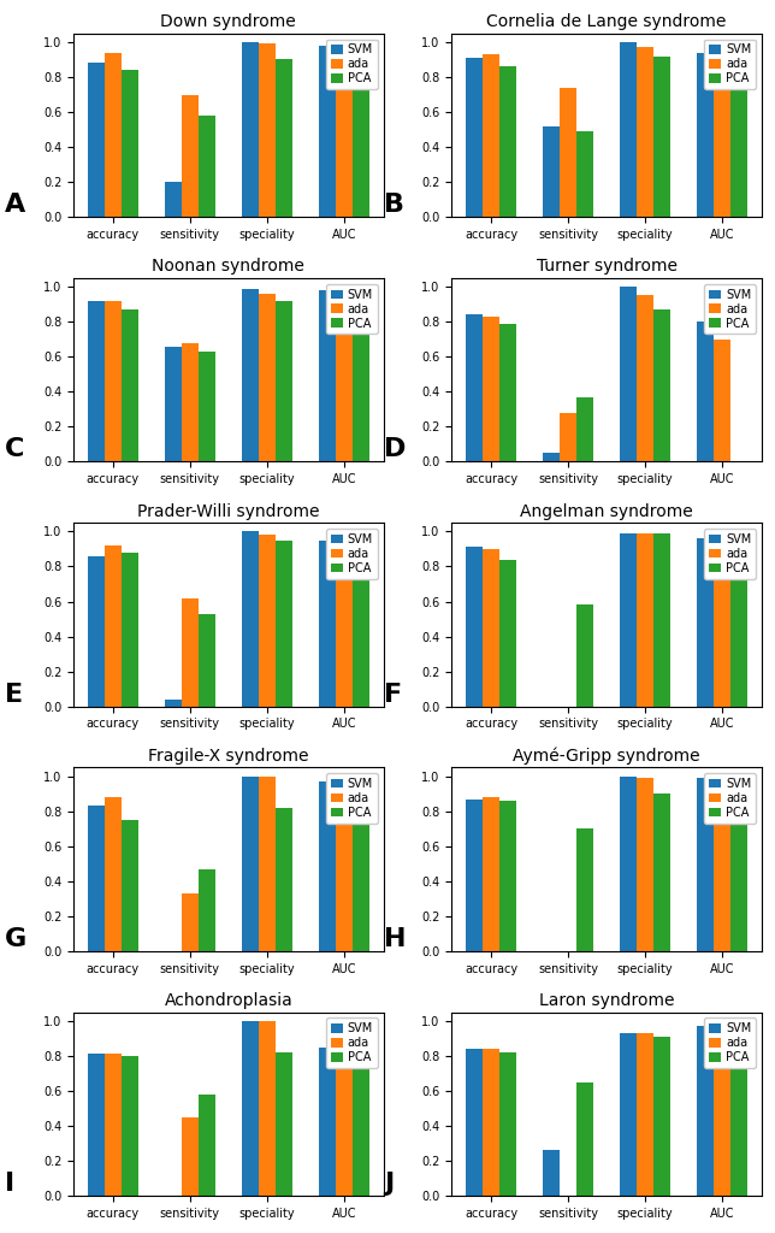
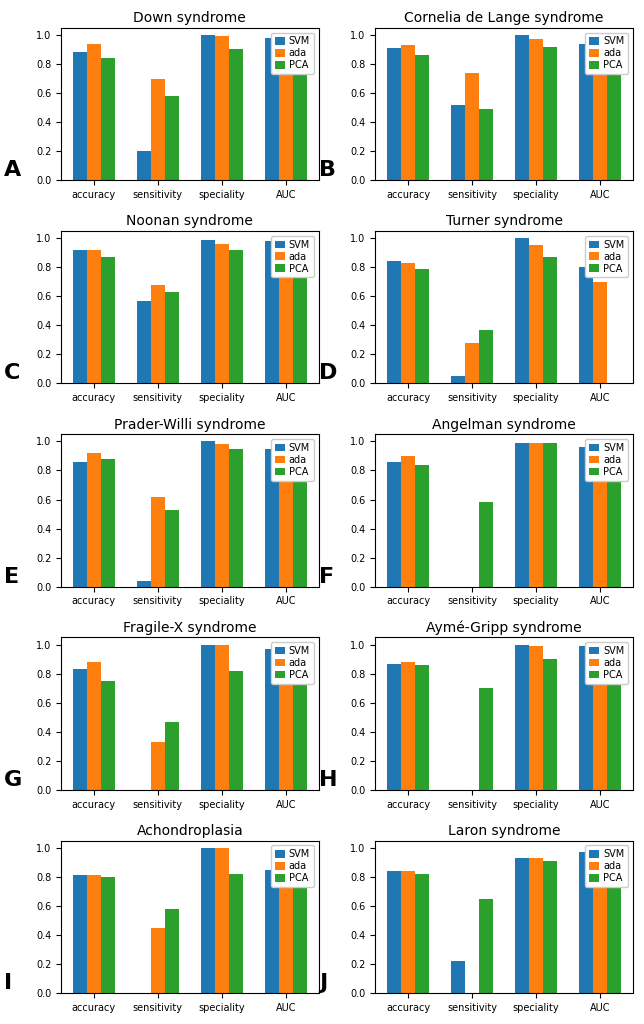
Noonan syndrome/SVM/sensitivity: 0.66 -> 0.57
Angelman syndrome/SVM/accuracy: 0.91 -> 0.86
Laron syndrome/SVM/sensitivity: 0.26 -> 0.22
